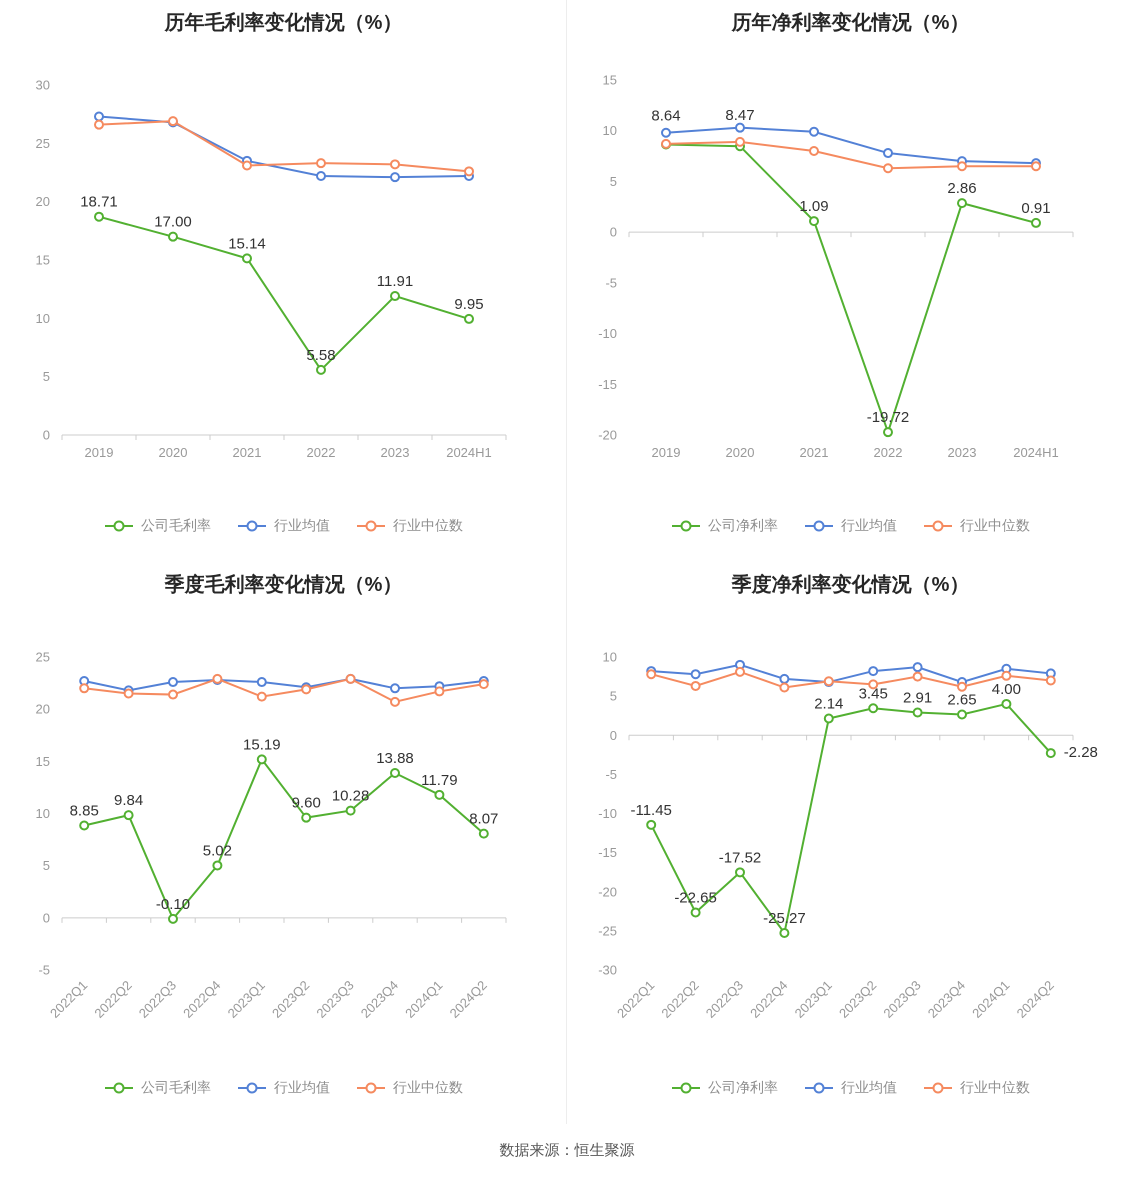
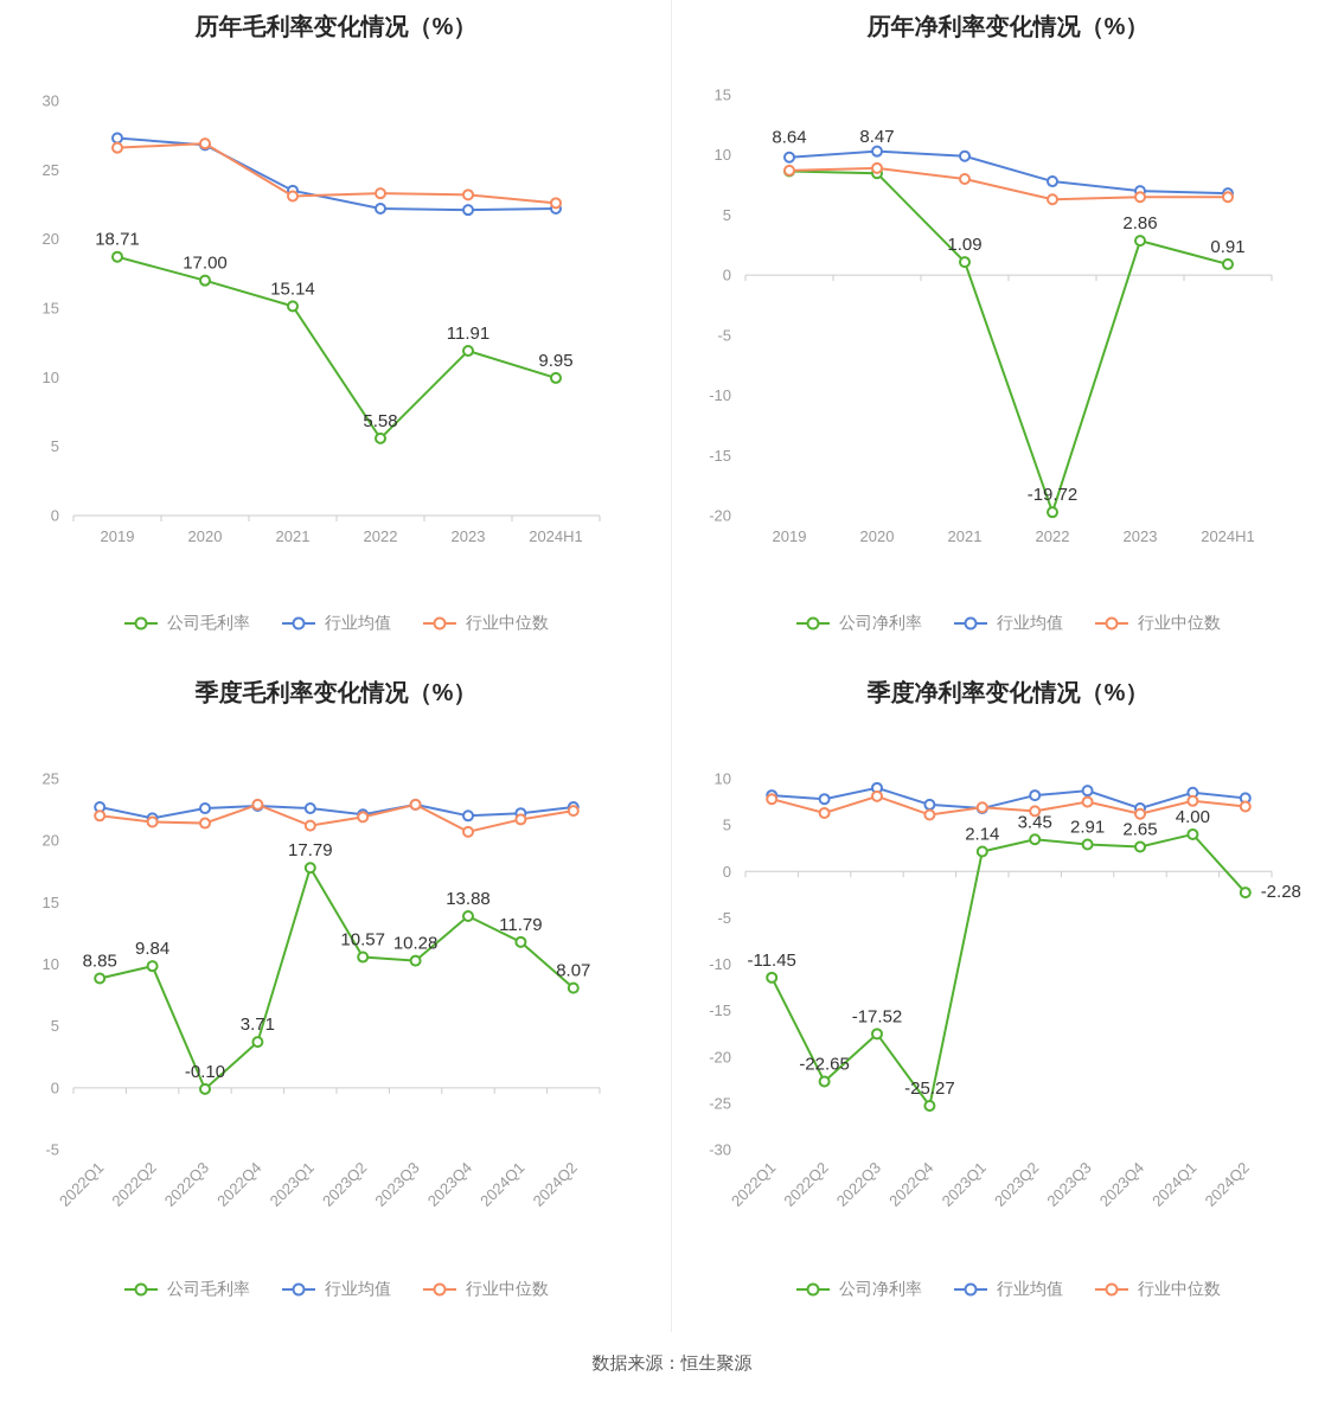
季度毛利率变化情况（%）/公司毛利率/2022Q4: 5.02 -> 3.71
季度毛利率变化情况（%）/公司毛利率/2023Q1: 15.19 -> 17.79
季度毛利率变化情况（%）/公司毛利率/2023Q2: 9.60 -> 10.57
